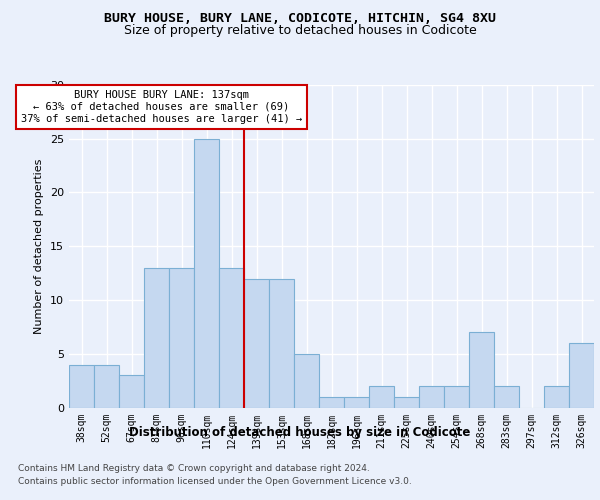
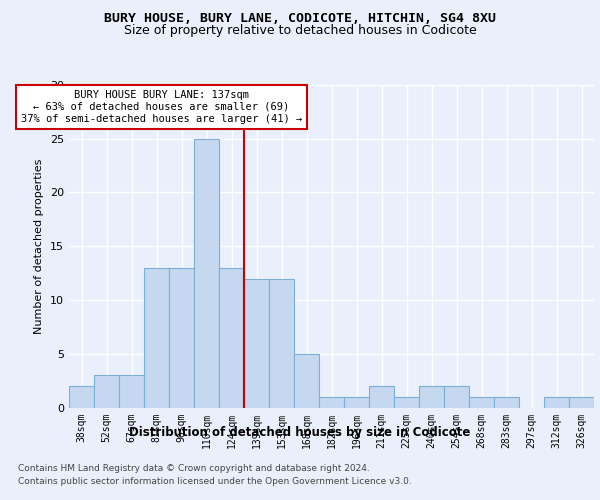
38sqm: 4 -> 2
52sqm: 4 -> 3
268sqm: 7 -> 1
283sqm: 2 -> 1
312sqm: 2 -> 1
326sqm: 6 -> 1
